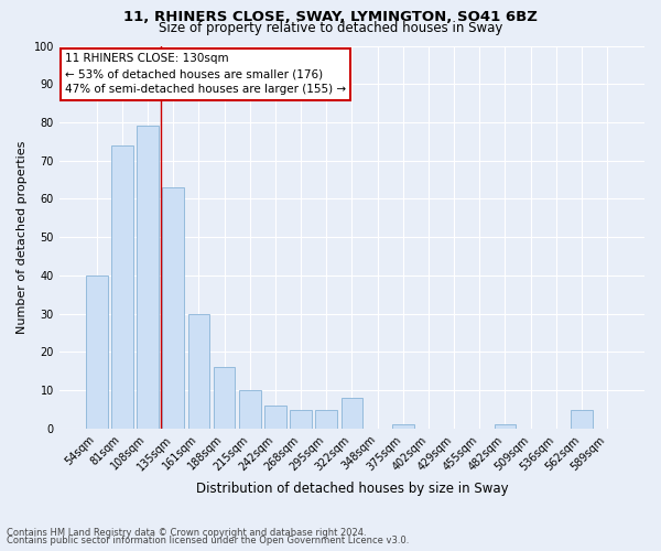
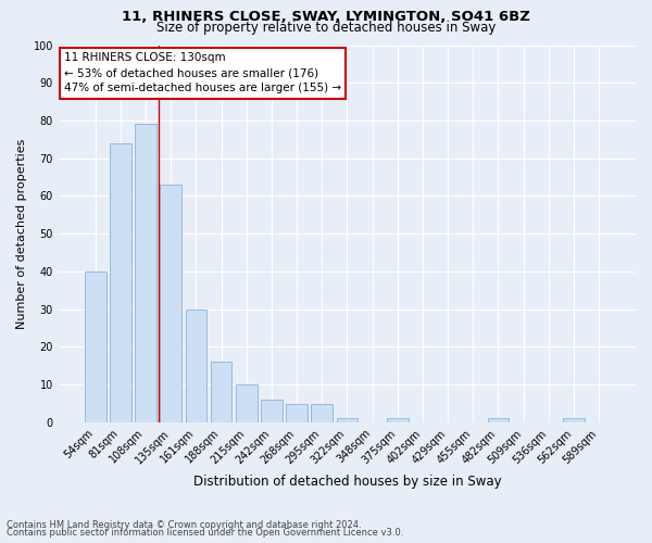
322sqm: 8 -> 1
562sqm: 5 -> 1
